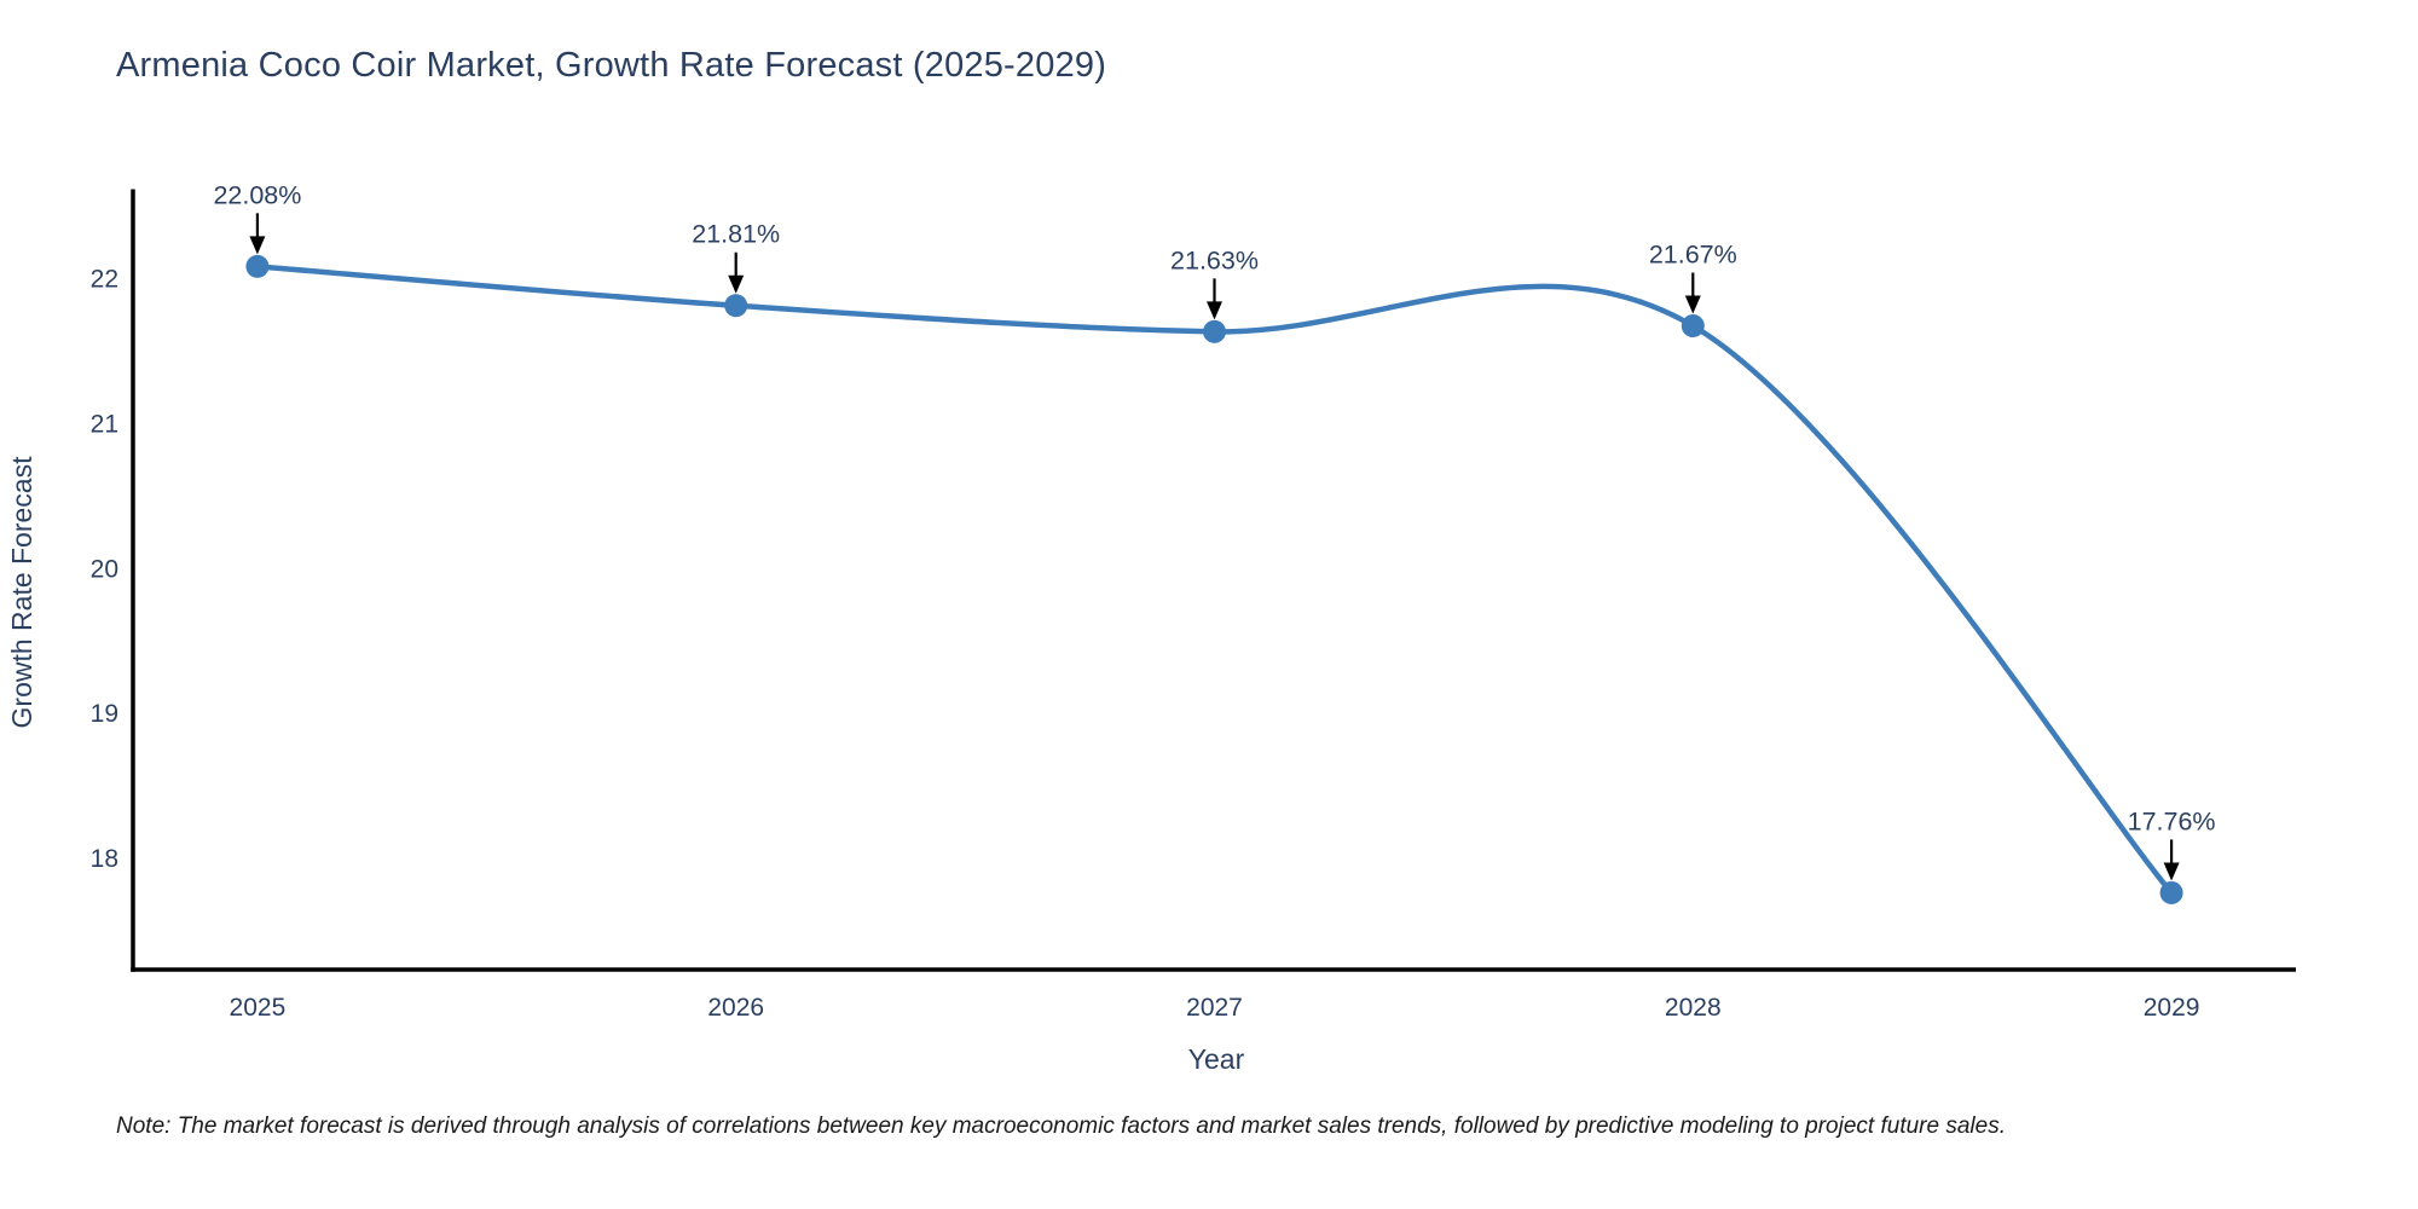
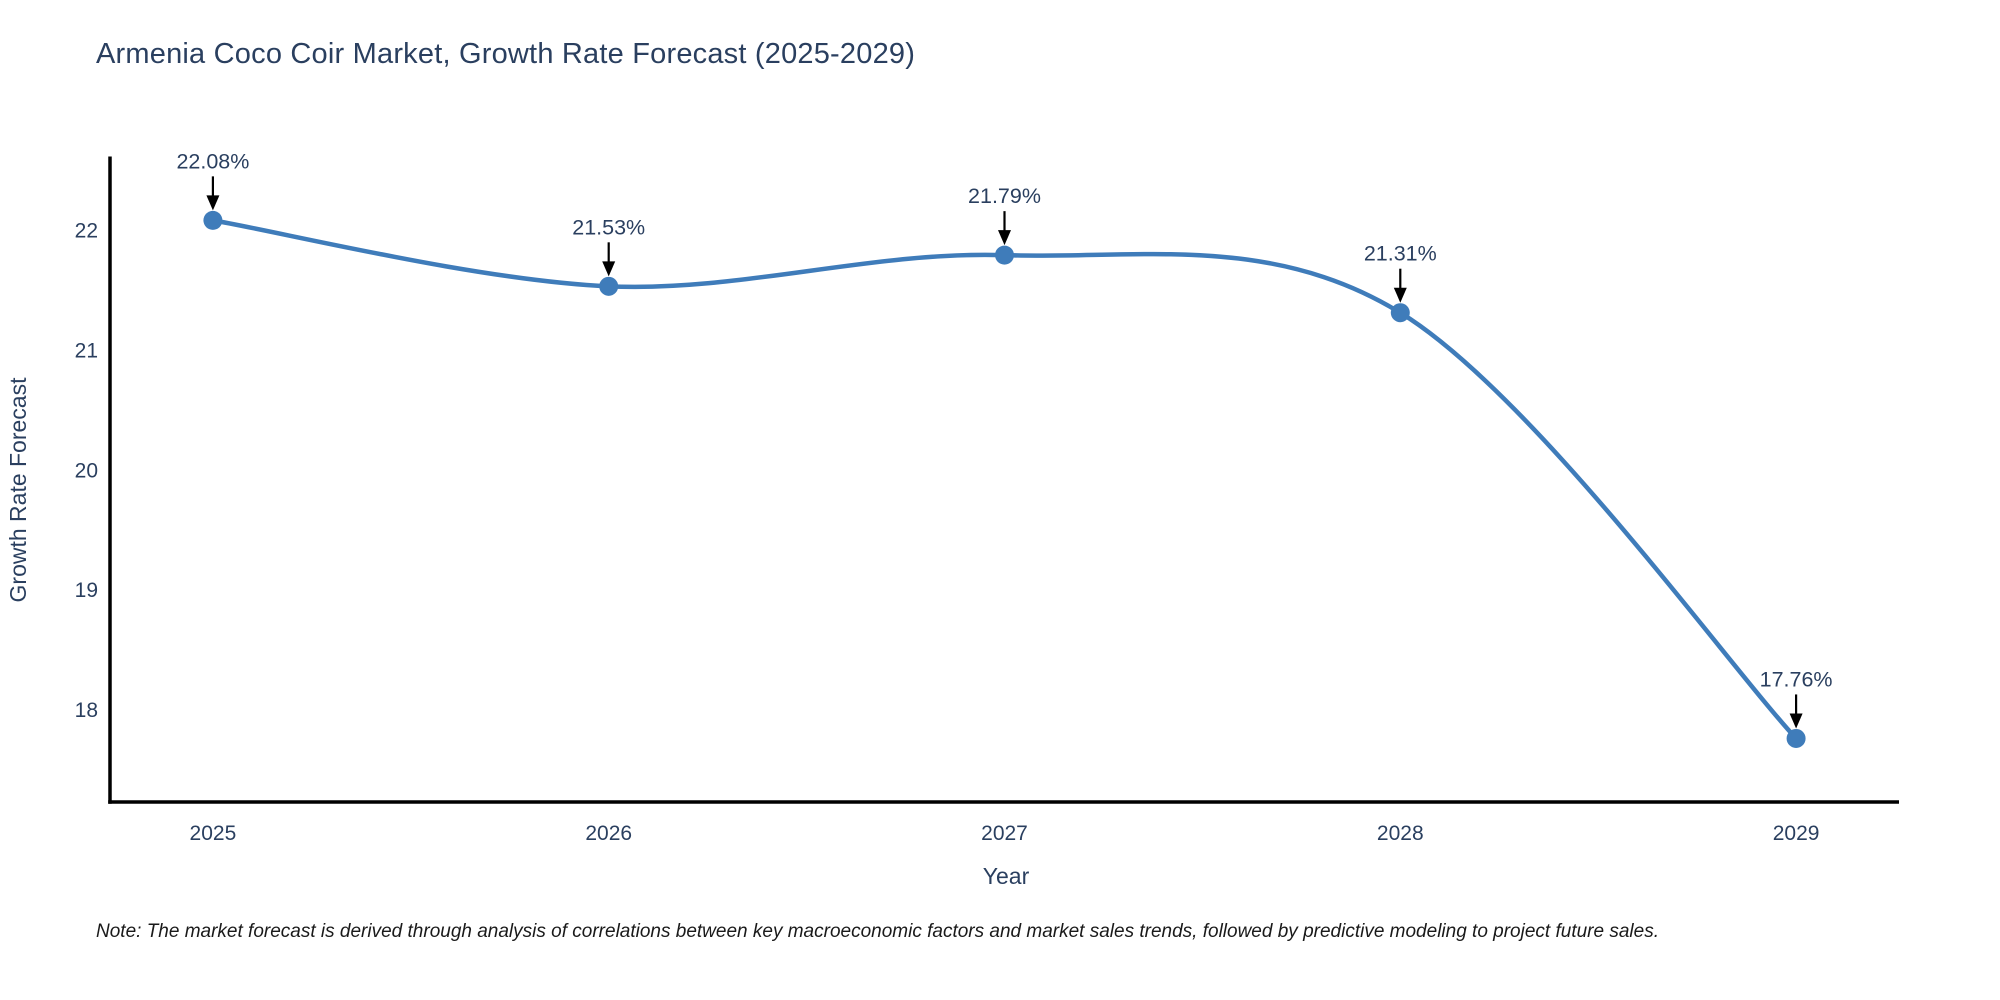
2026: 21.81% -> 21.53%
2027: 21.63% -> 21.79%
2028: 21.67% -> 21.31%
